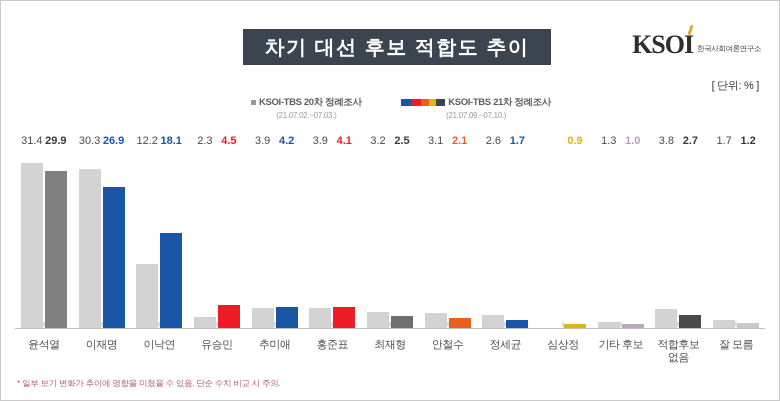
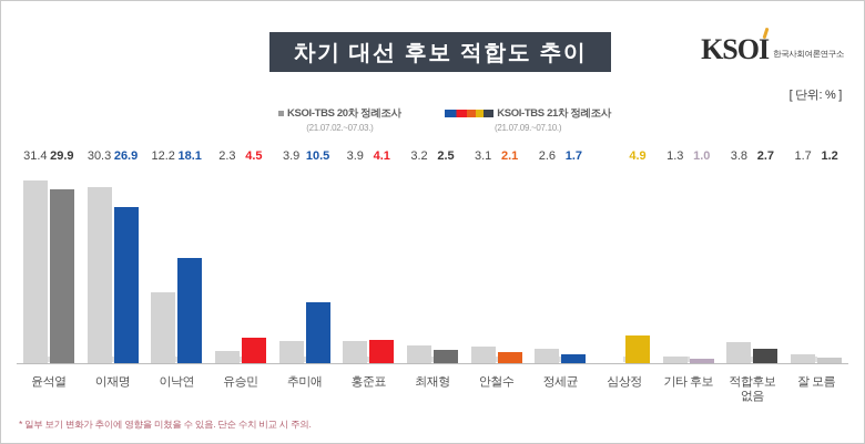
KSOI-TBS 21차 정례조사/추미애: 4.2 -> 10.5
KSOI-TBS 21차 정례조사/심상정: 0.9 -> 4.9
